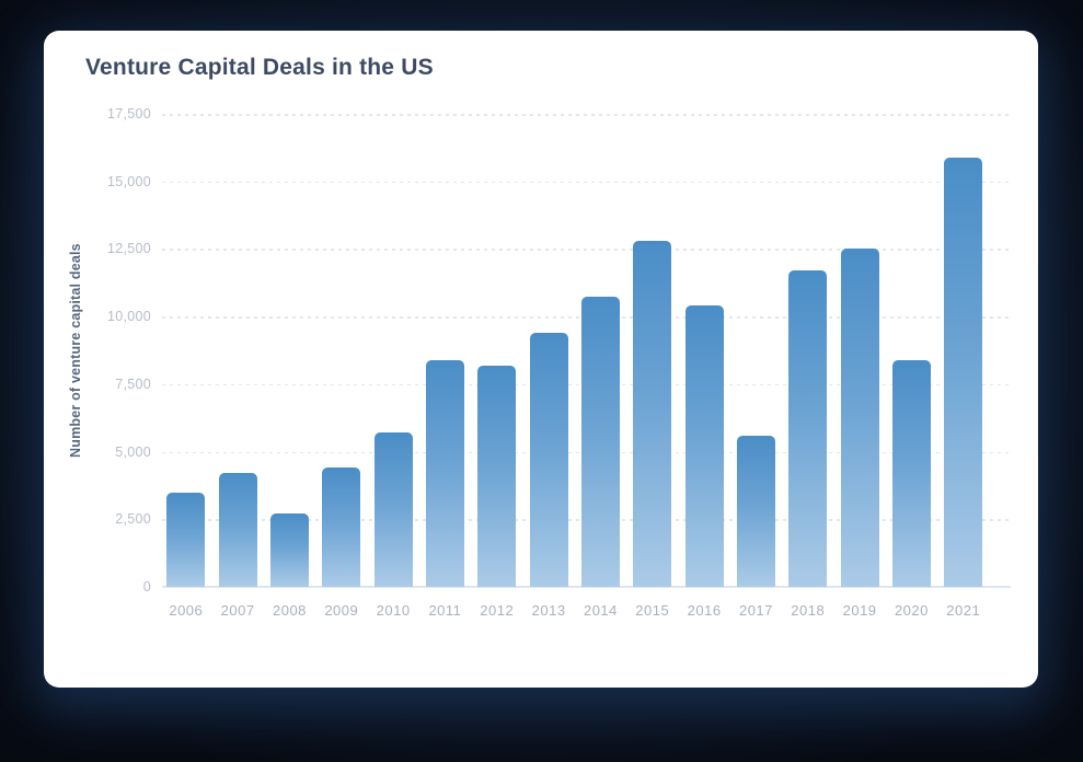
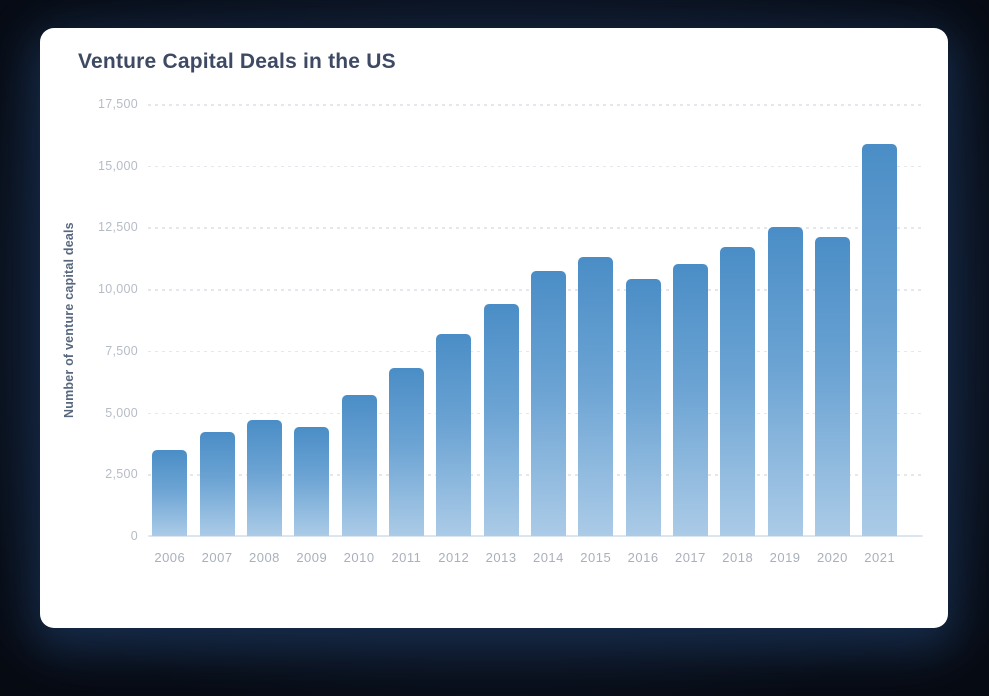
2008: 2700 -> 4700
2011: 8400 -> 6800
2015: 12800 -> 11300
2017: 5600 -> 11000
2020: 8400 -> 12100
